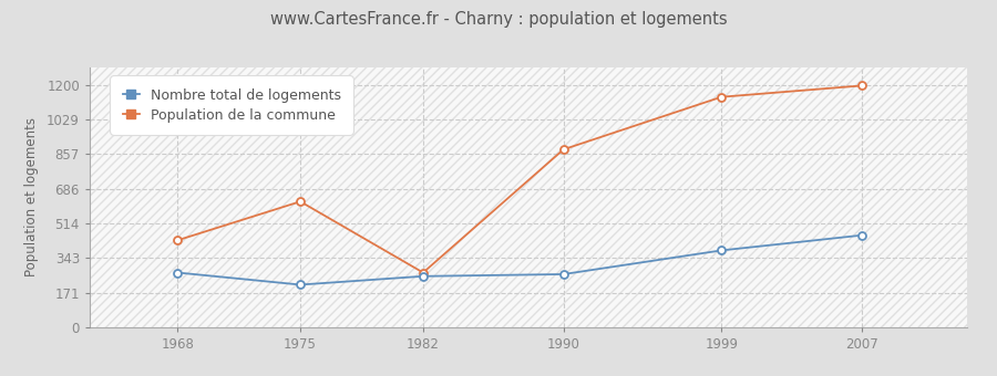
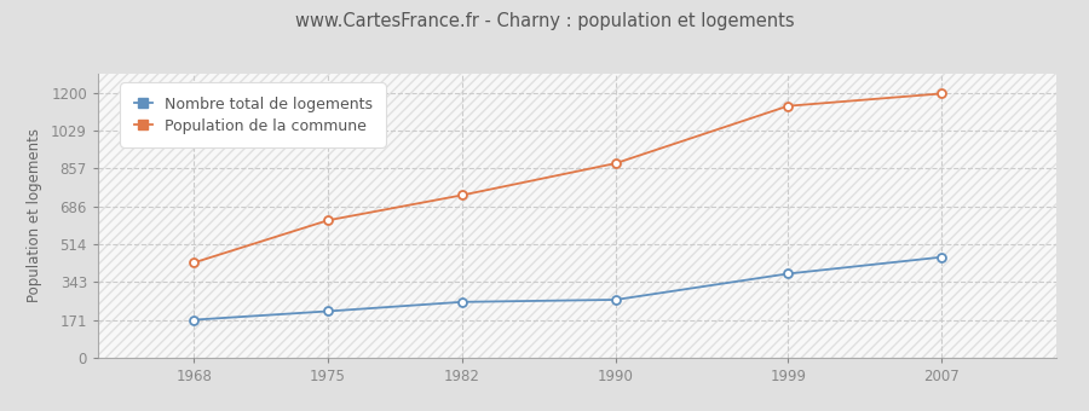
Nombre total de logements/1968: 270 -> 170
Population de la commune/1982: 270 -> 740
